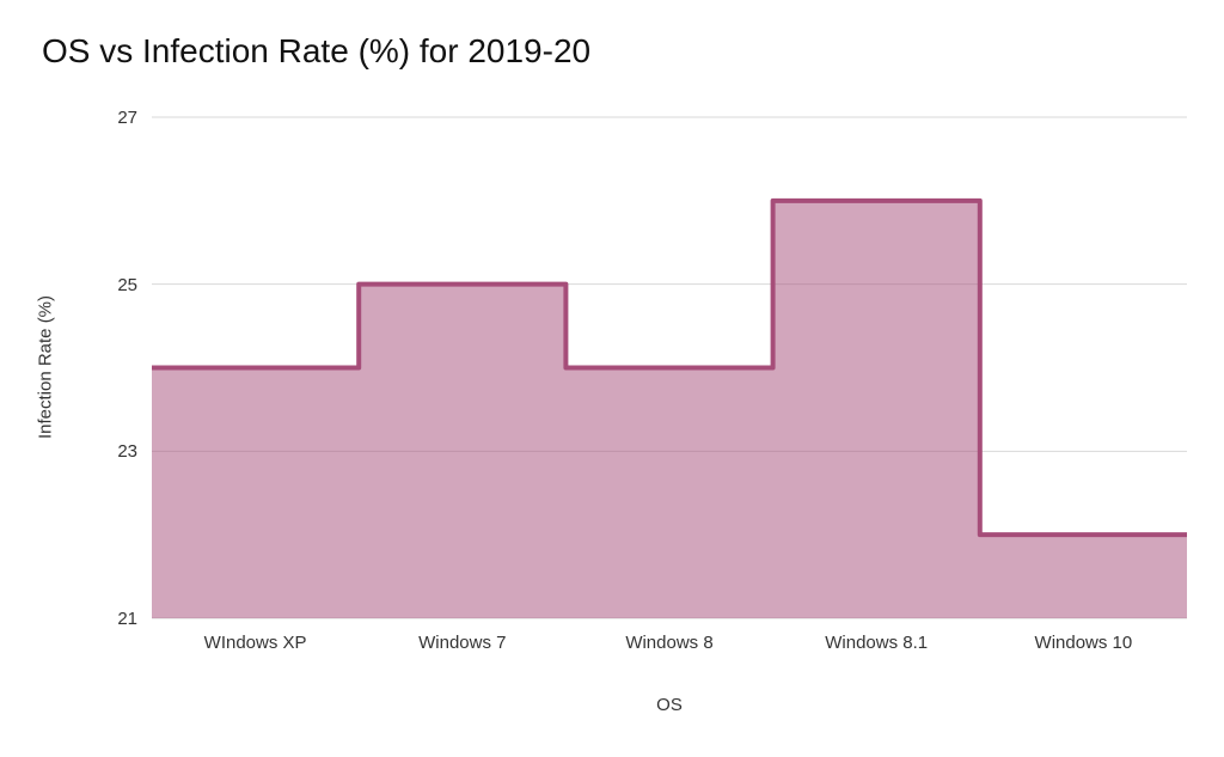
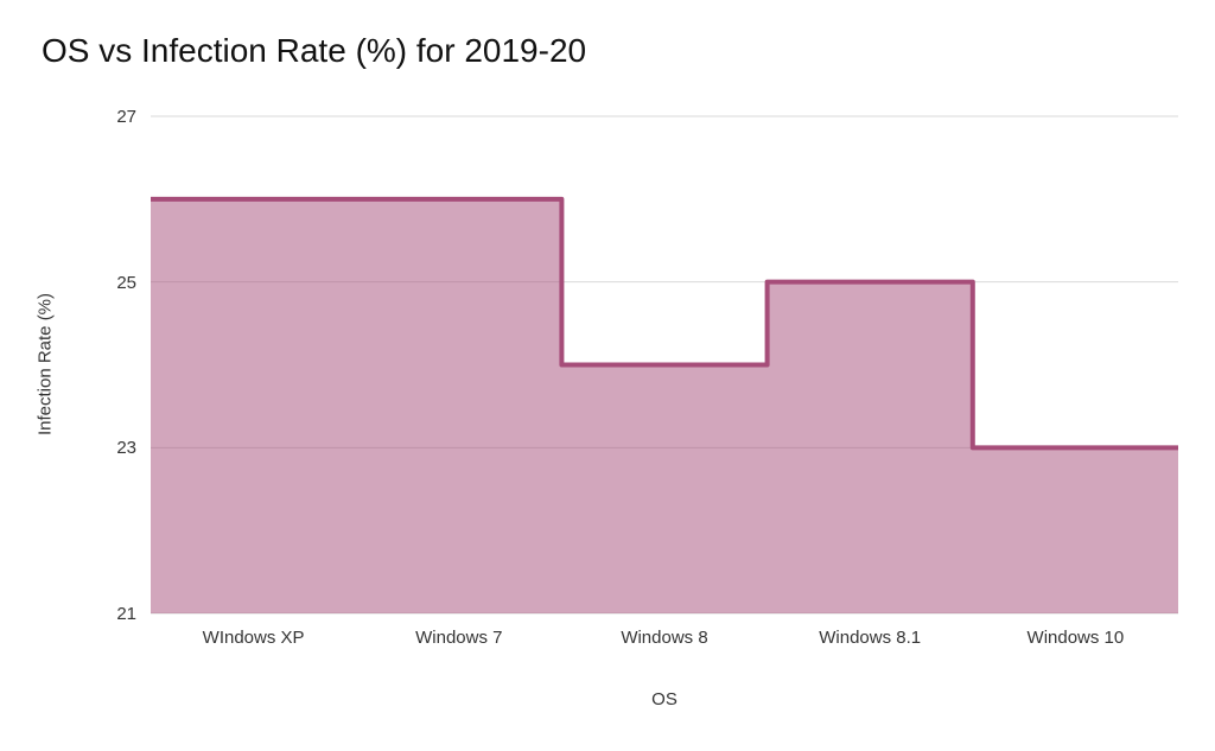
WIndows XP: 24 -> 26
Windows 7: 25 -> 26
Windows 8.1: 26 -> 25
Windows 10: 22 -> 23
